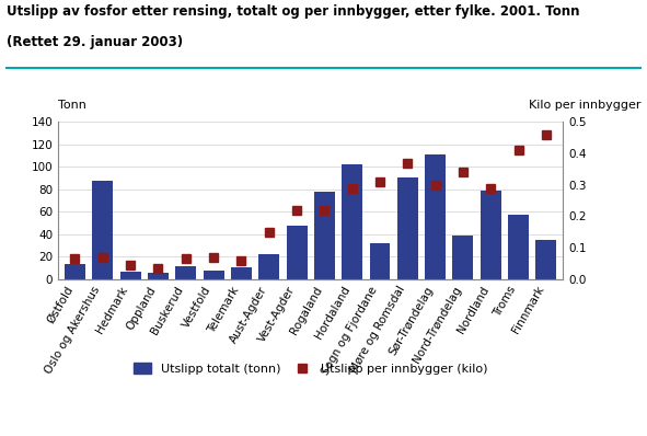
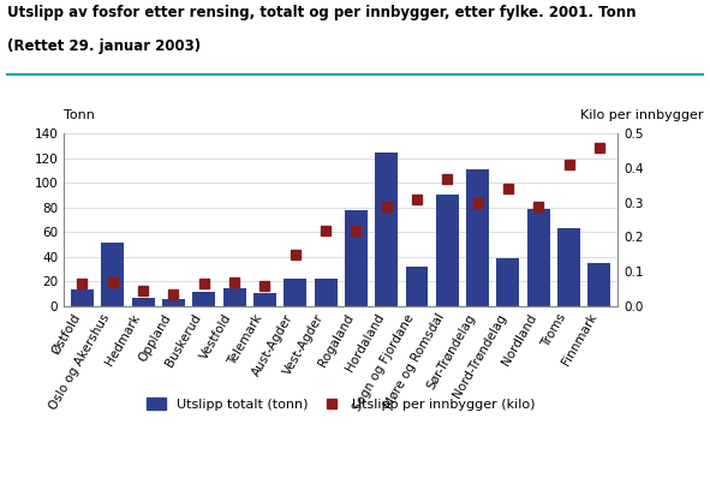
Utslipp totalt (tonn)/Oslo og Akershus: 88 -> 52
Utslipp totalt (tonn)/Vestfold: 8 -> 14
Utslipp totalt (tonn)/Vest-Agder: 48 -> 22
Utslipp totalt (tonn)/Hordaland: 102 -> 125
Utslipp totalt (tonn)/Troms: 57 -> 63
